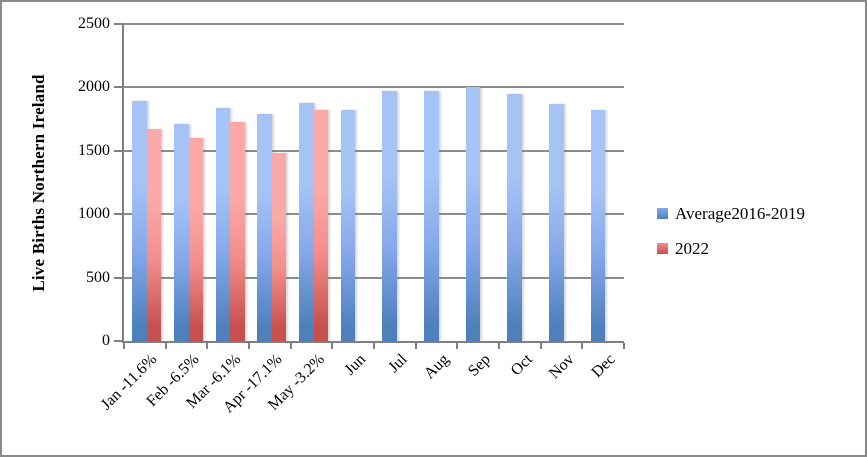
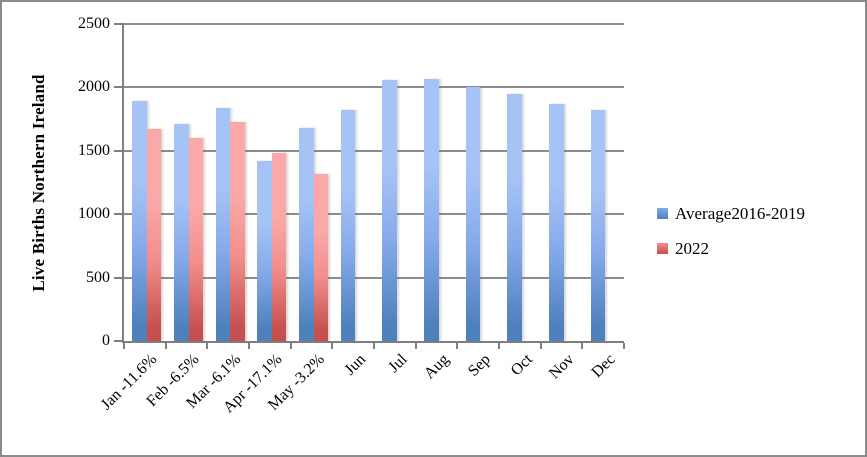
Average2016-2019/Apr -17.1%: 1790 -> 1420
Average2016-2019/May -3.2%: 1880 -> 1680
2022/May -3.2%: 1820 -> 1320
Average2016-2019/Jul: 1970 -> 2060
Average2016-2019/Aug: 1980 -> 2070
